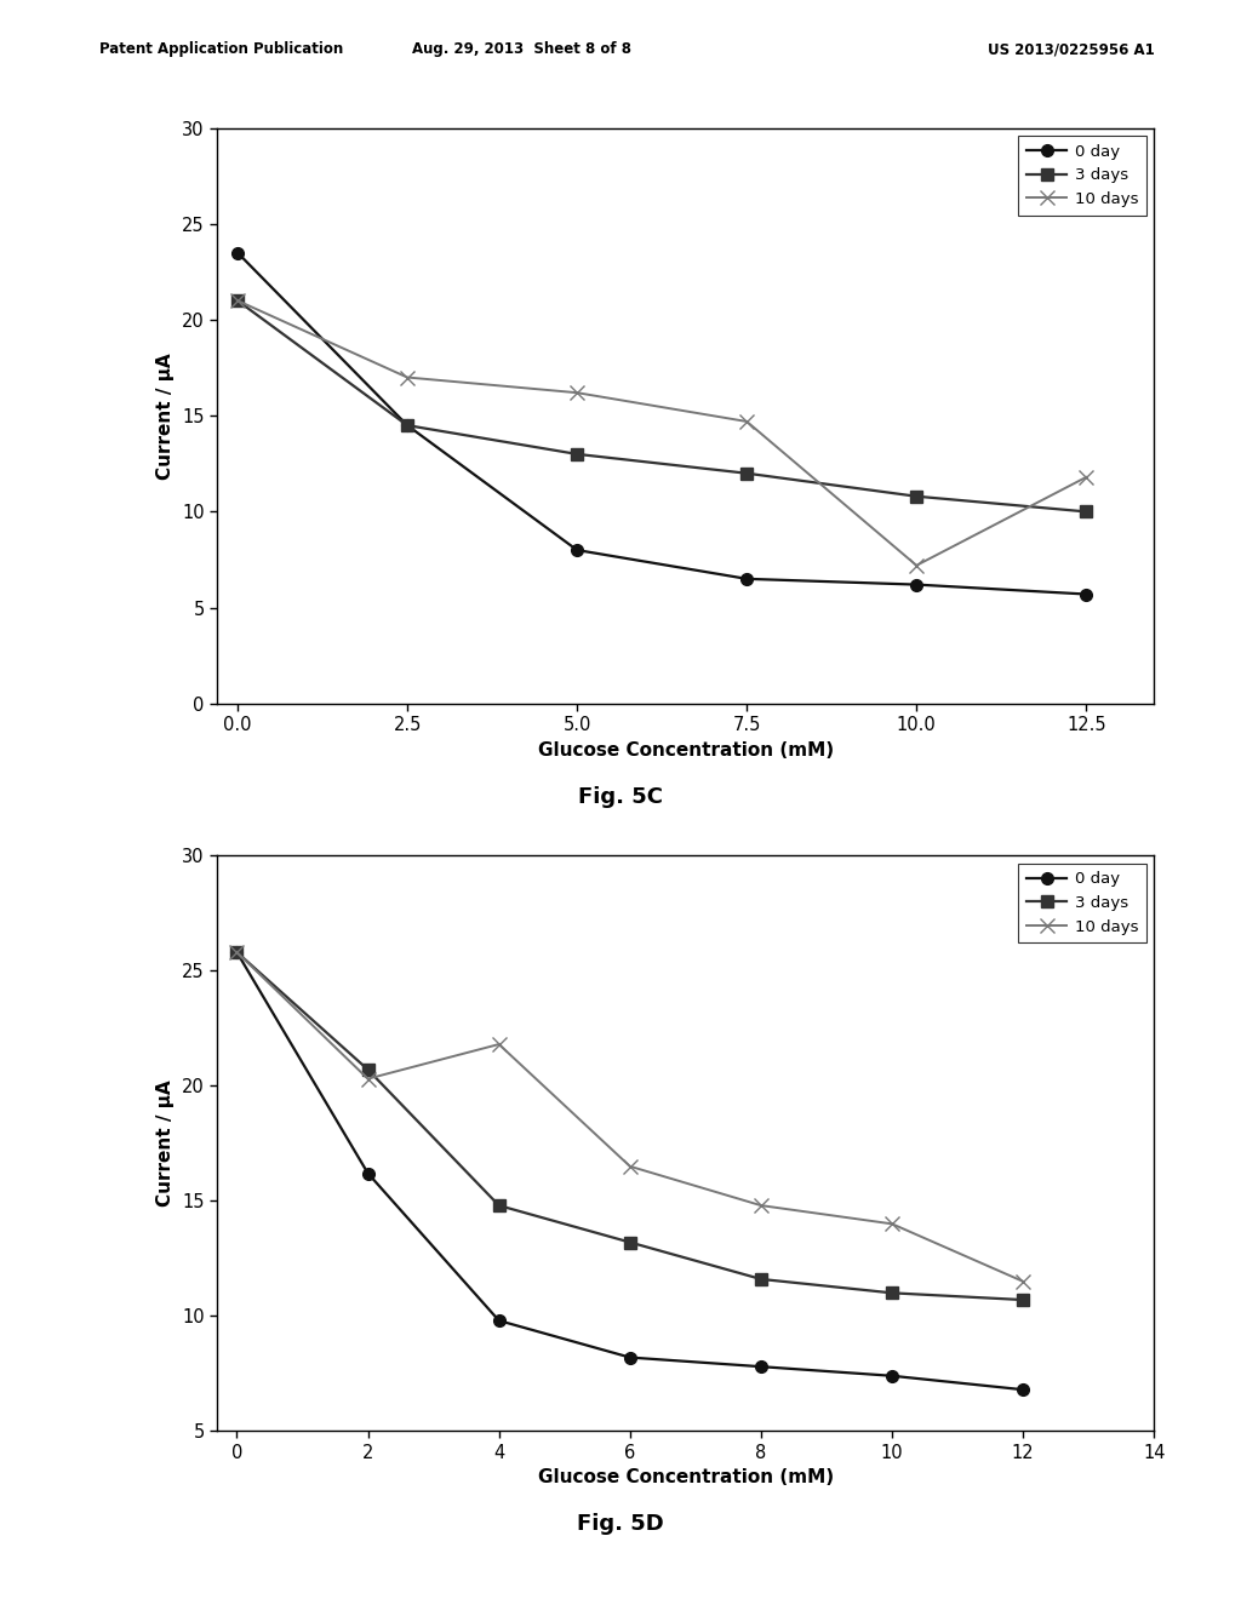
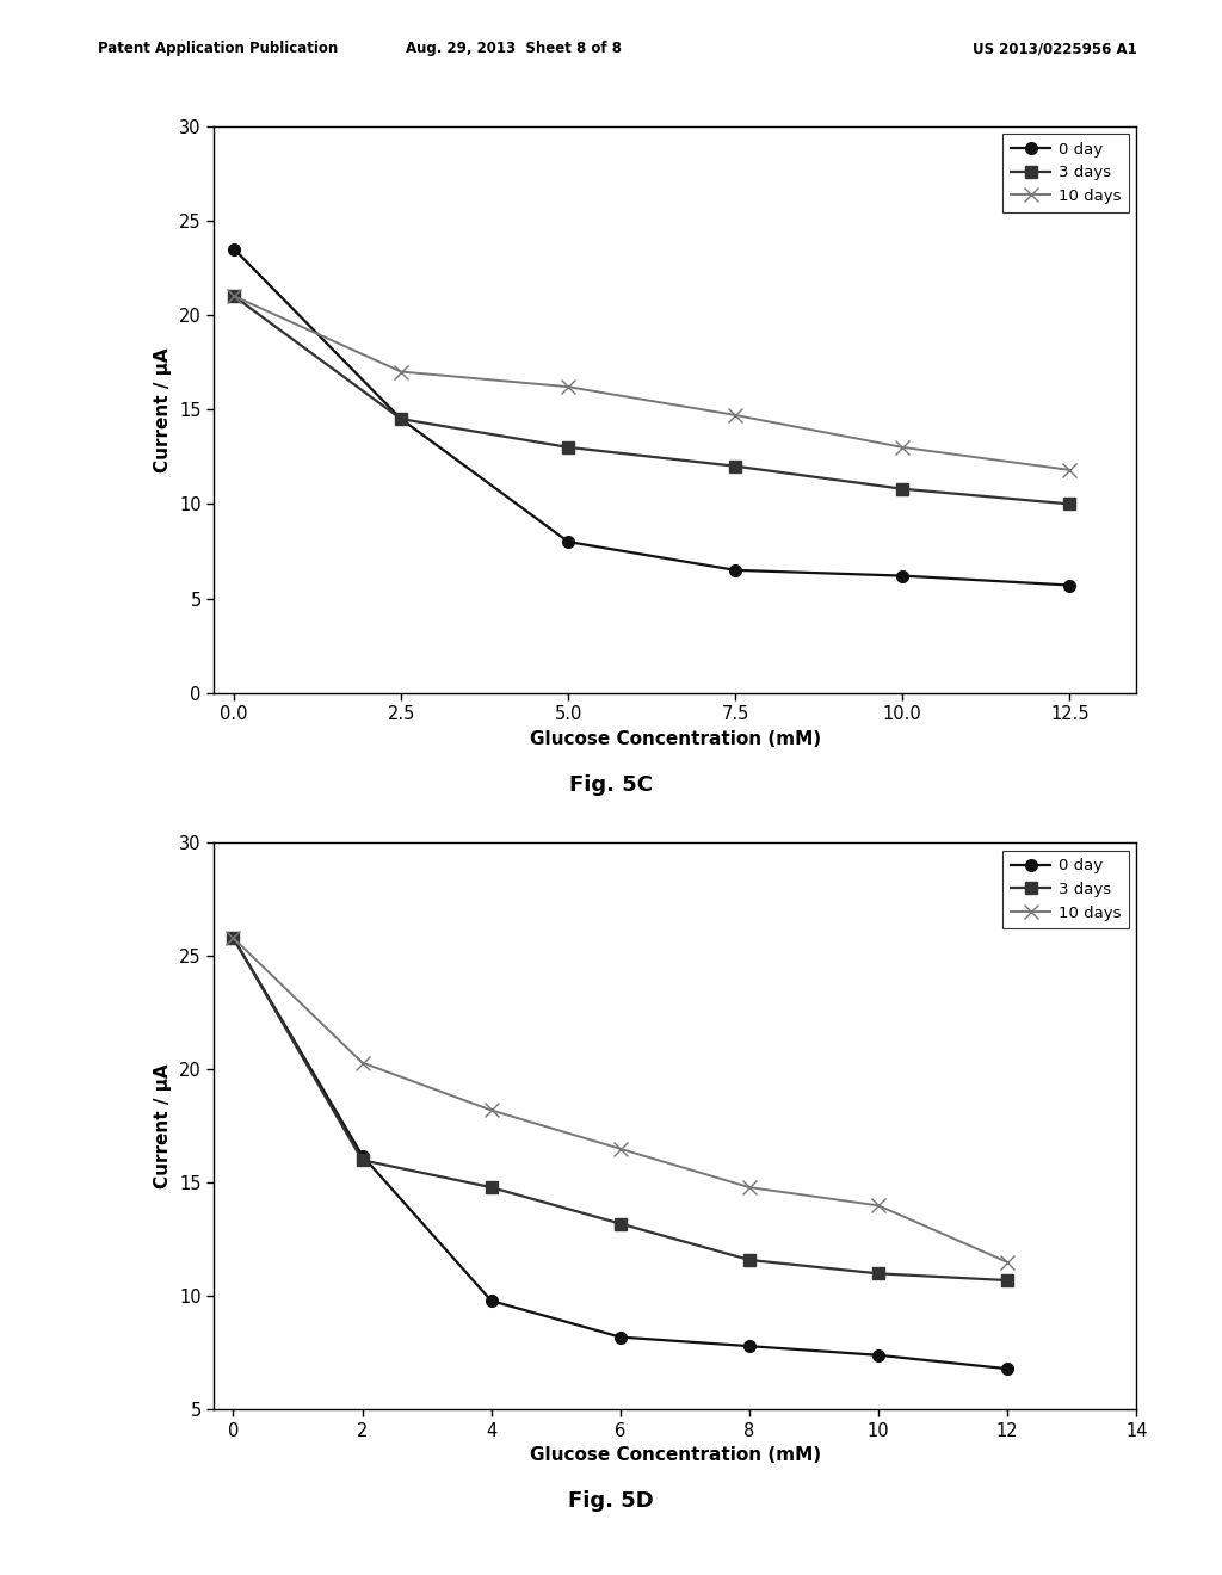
10 days/10.0: 7.2 -> 13.0
3 days/2: 20.7 -> 16.0
10 days/4: 21.8 -> 18.2
